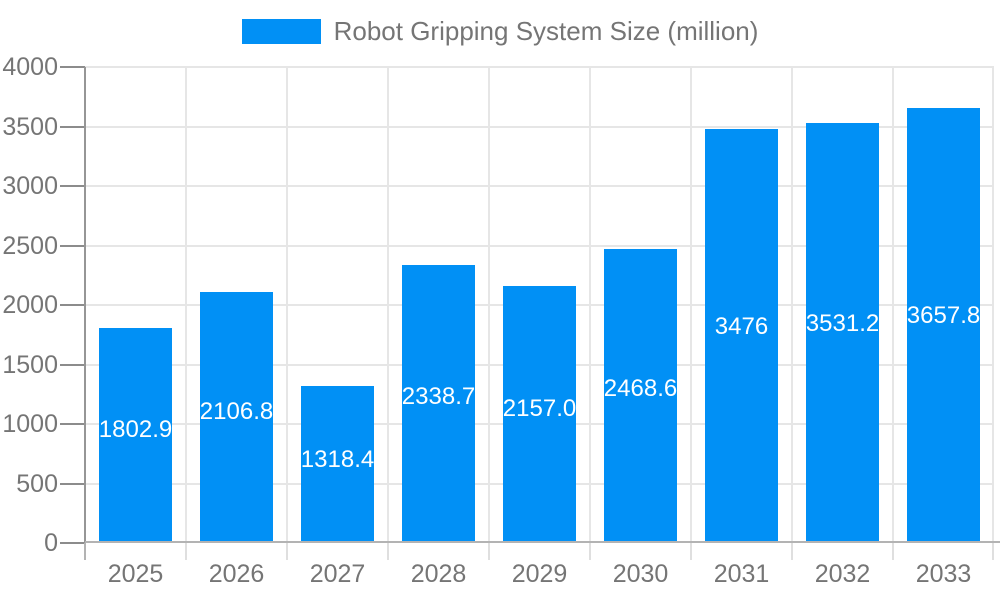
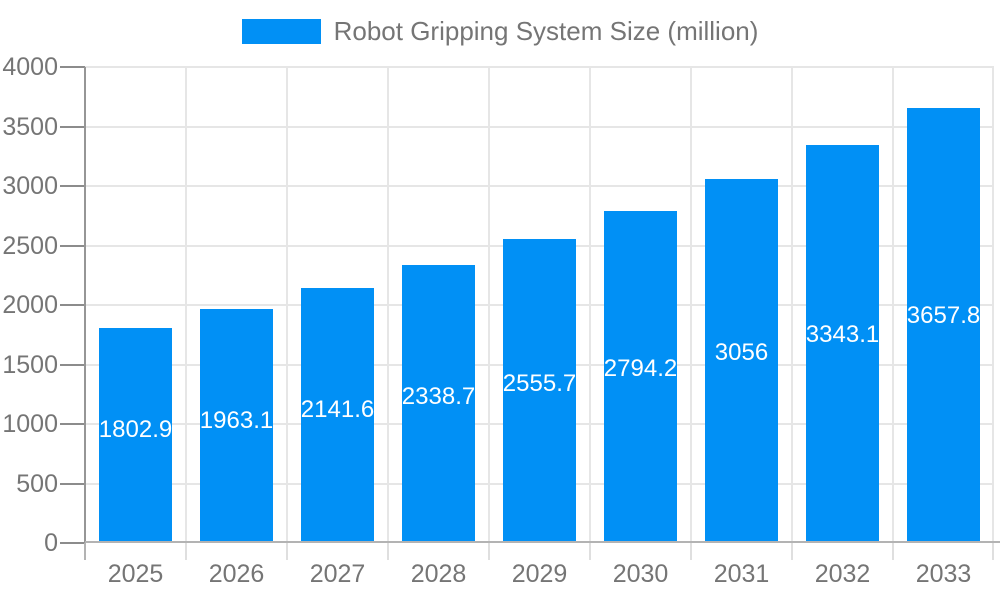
2026: 2106.8 -> 1963.1
2027: 1318.4 -> 2141.6
2029: 2157.0 -> 2555.7
2030: 2468.6 -> 2794.2
2031: 3476 -> 3056
2032: 3531.2 -> 3343.1
